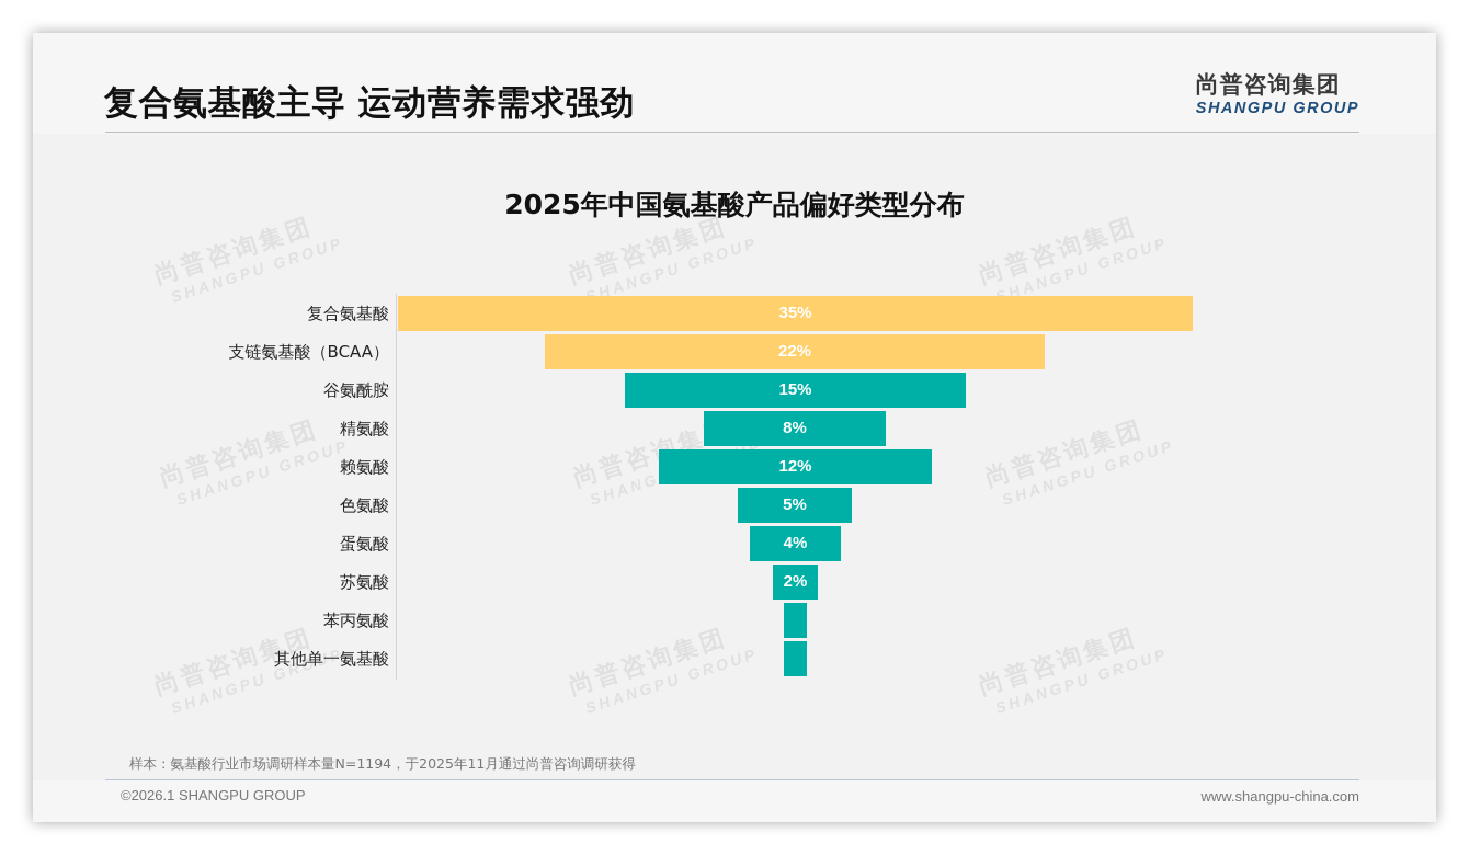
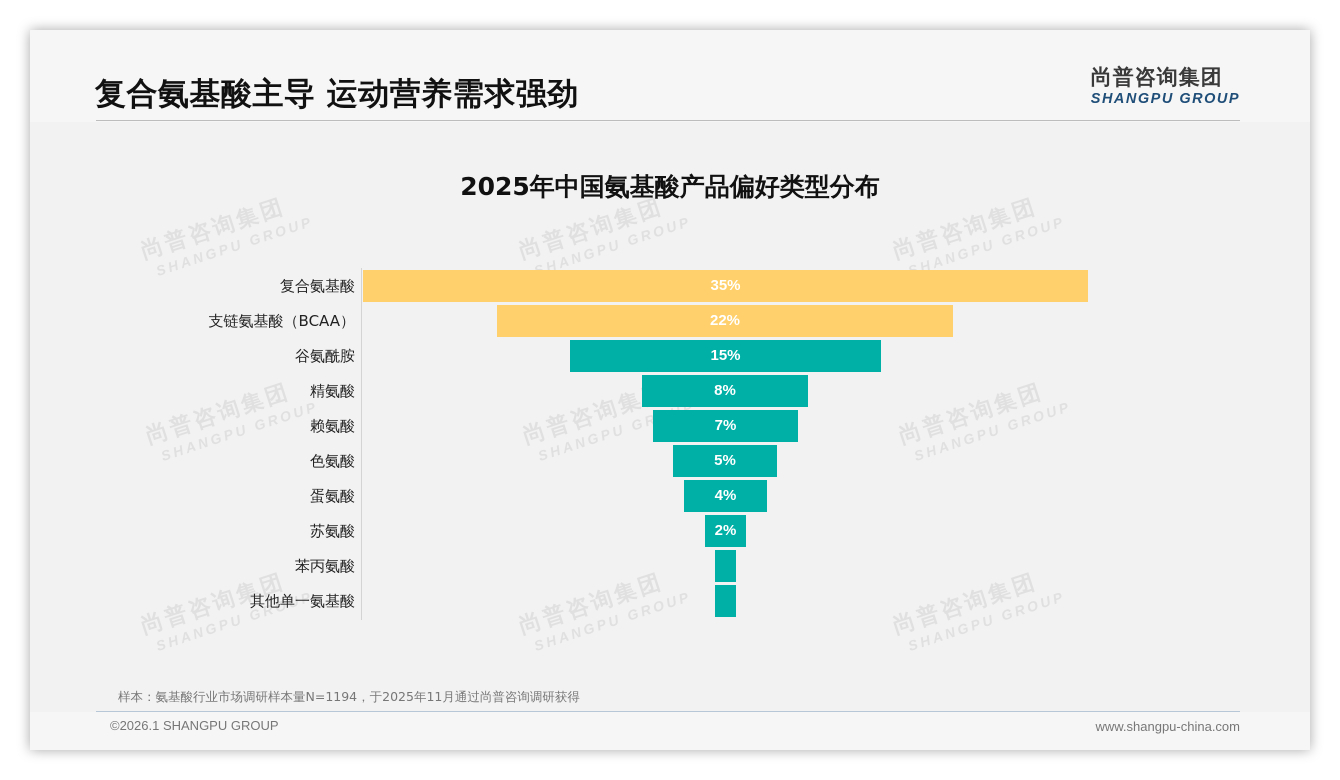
赖氨酸: 12% -> 7%
